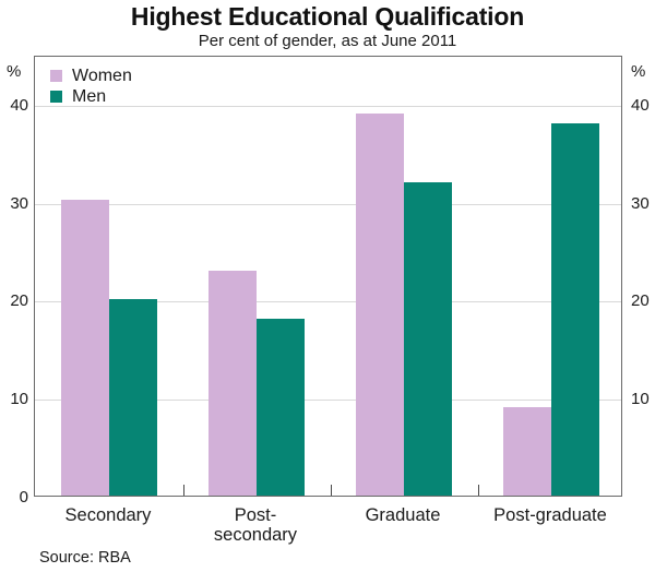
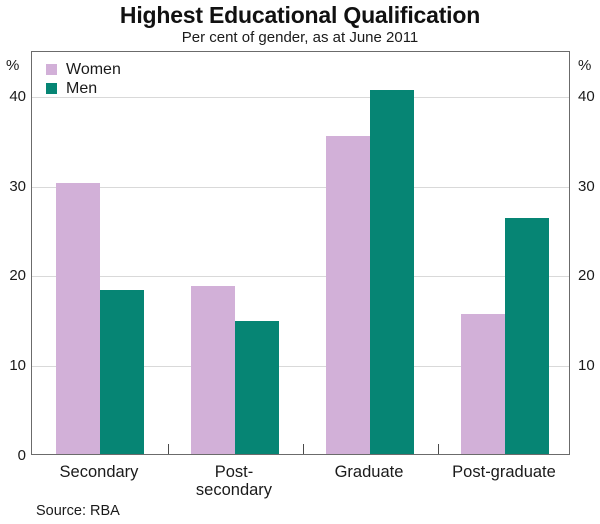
Men/Secondary: 20 -> 18
Women/Post-secondary: 23 -> 19
Men/Post-secondary: 18 -> 15
Women/Graduate: 39 -> 35
Men/Graduate: 32 -> 41
Women/Post-graduate: 9 -> 16
Men/Post-graduate: 38 -> 26
